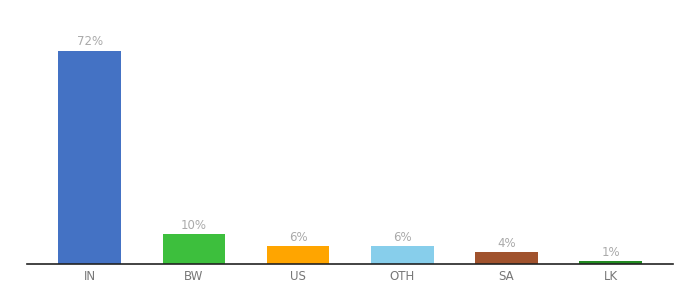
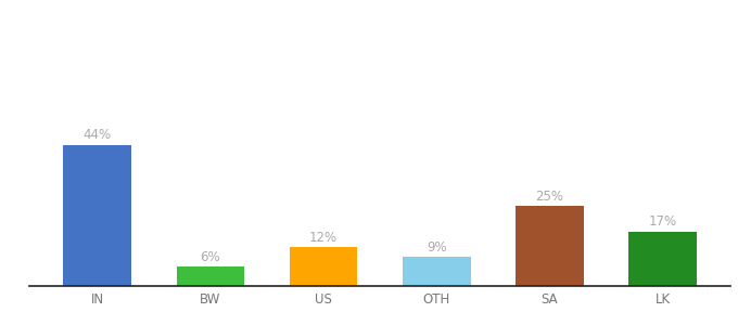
IN: 72% -> 44%
BW: 10% -> 6%
US: 6% -> 12%
OTH: 6% -> 9%
SA: 4% -> 25%
LK: 1% -> 17%
